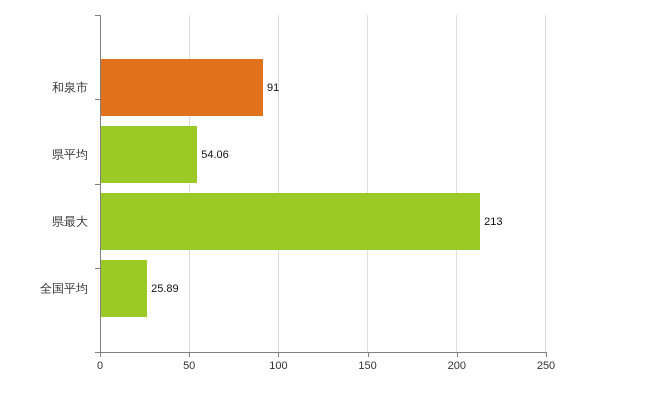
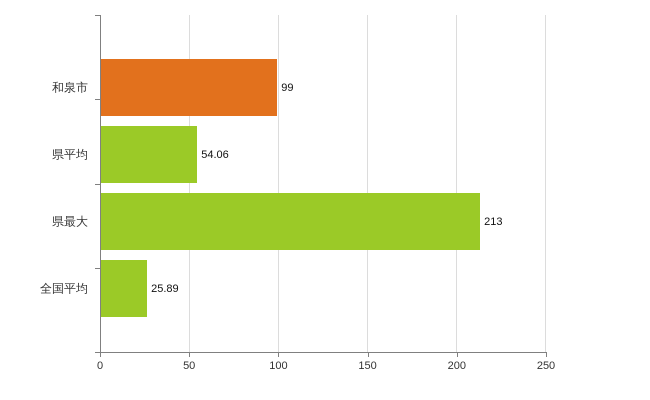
和泉市: 91 -> 99
